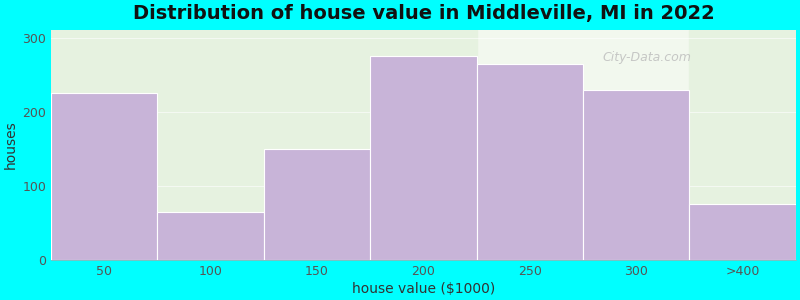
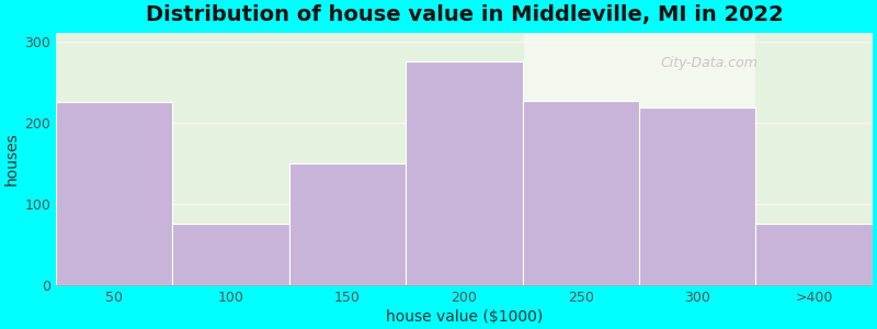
100: 65 -> 76
250: 265 -> 226
300: 230 -> 218
